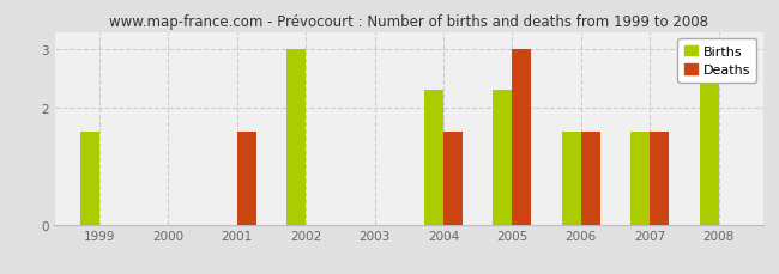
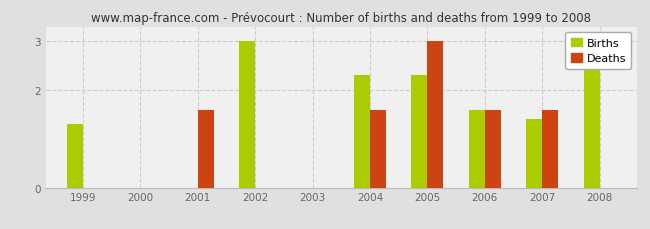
Births/1999: 1.6 -> 1.3
Births/2007: 1.6 -> 1.4
